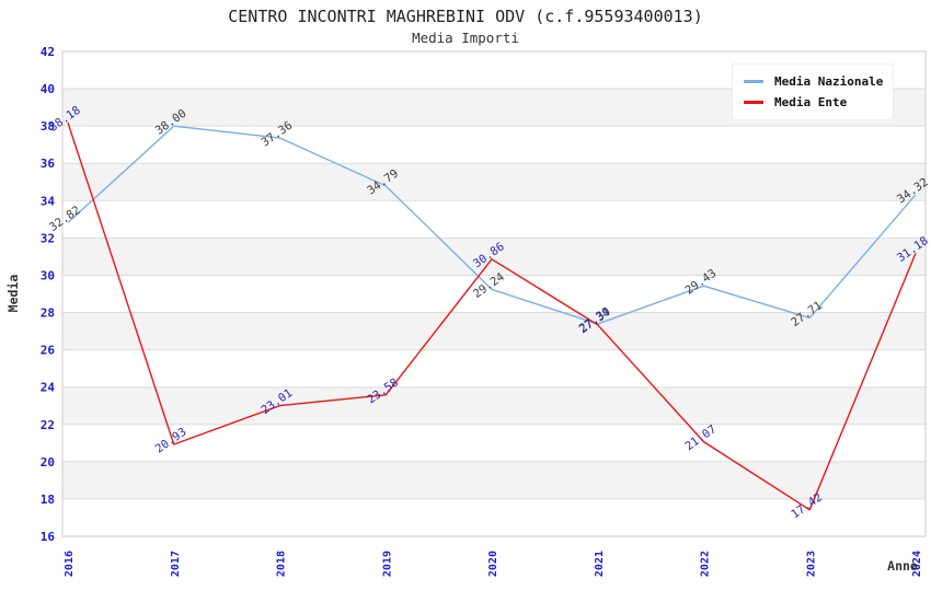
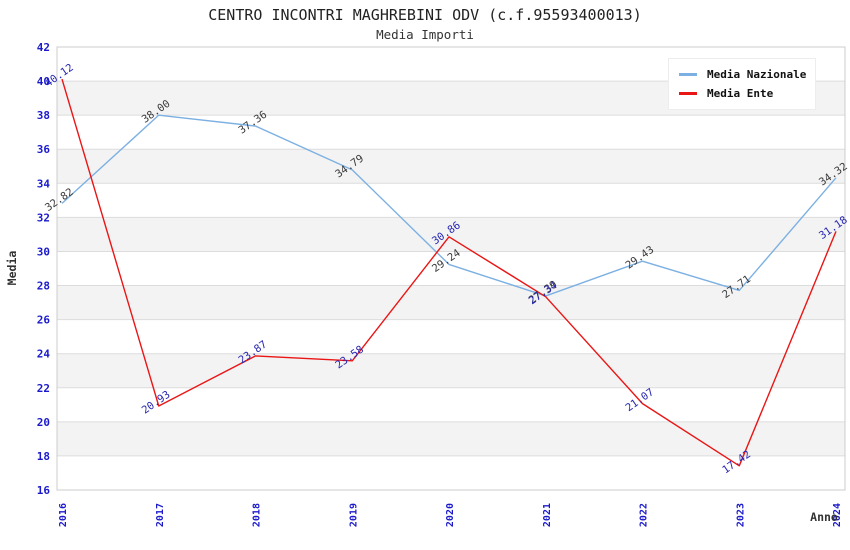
Media Ente/2016: 38.18 -> 40.12
Media Ente/2018: 23.01 -> 23.87
